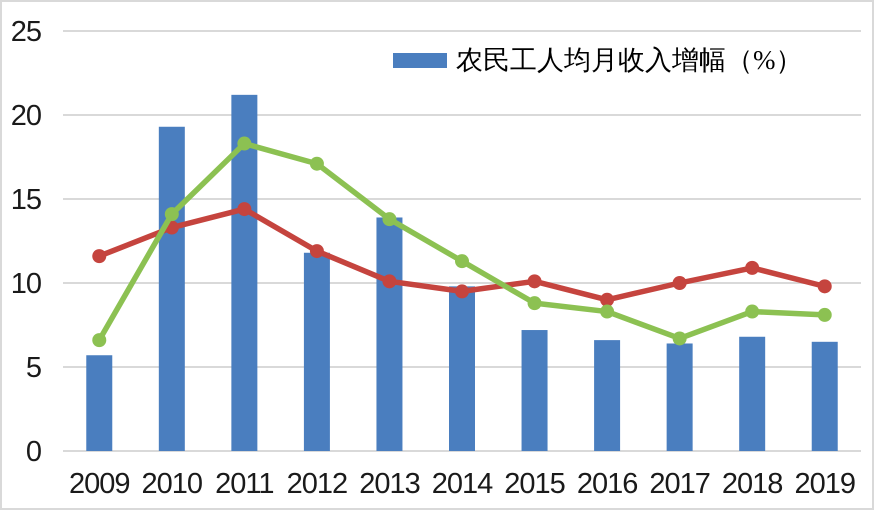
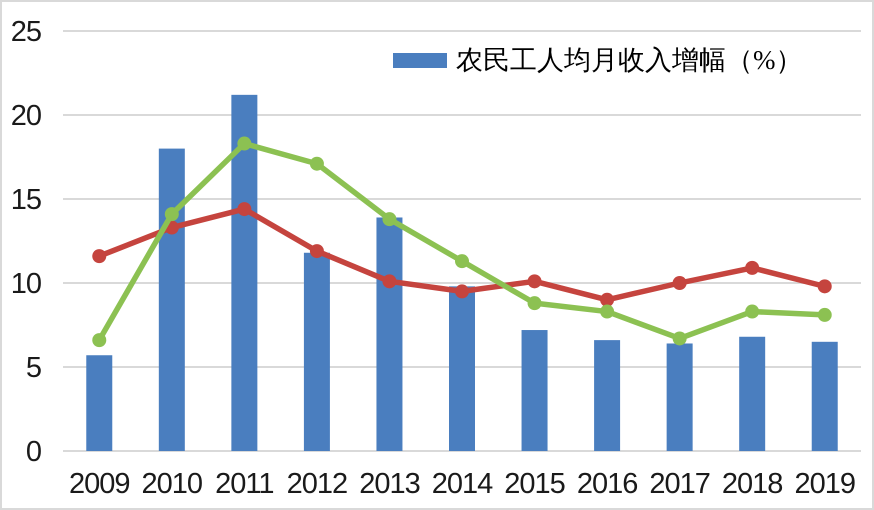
农民工人均月收入增幅（%）/2010: 19.3 -> 18.0
